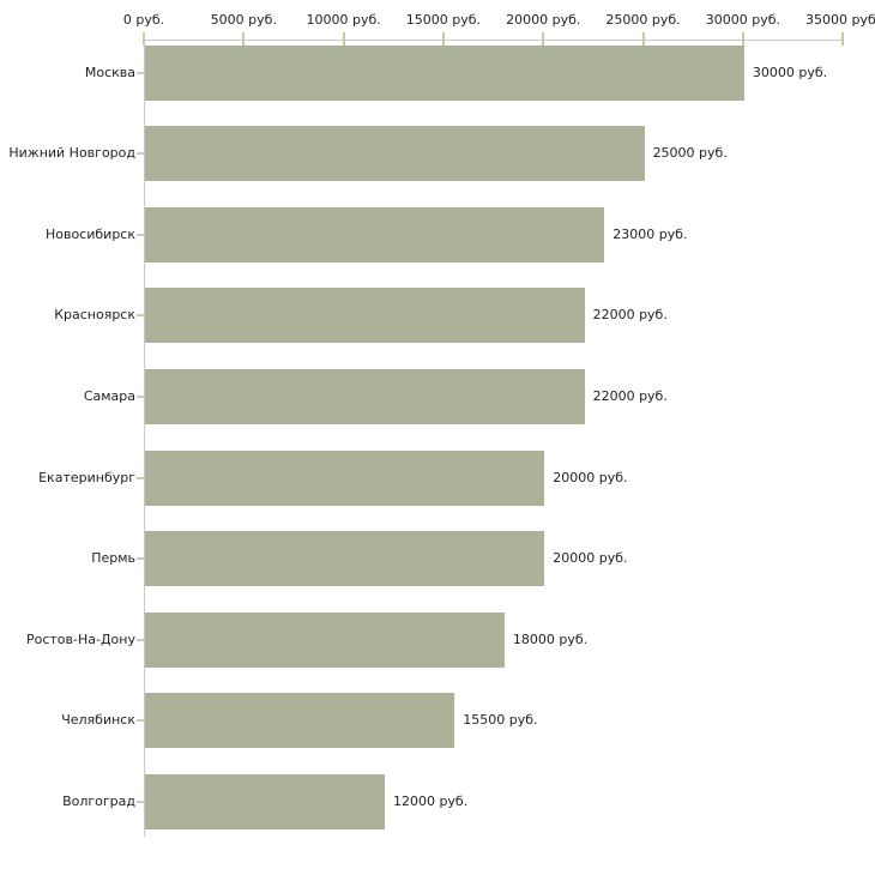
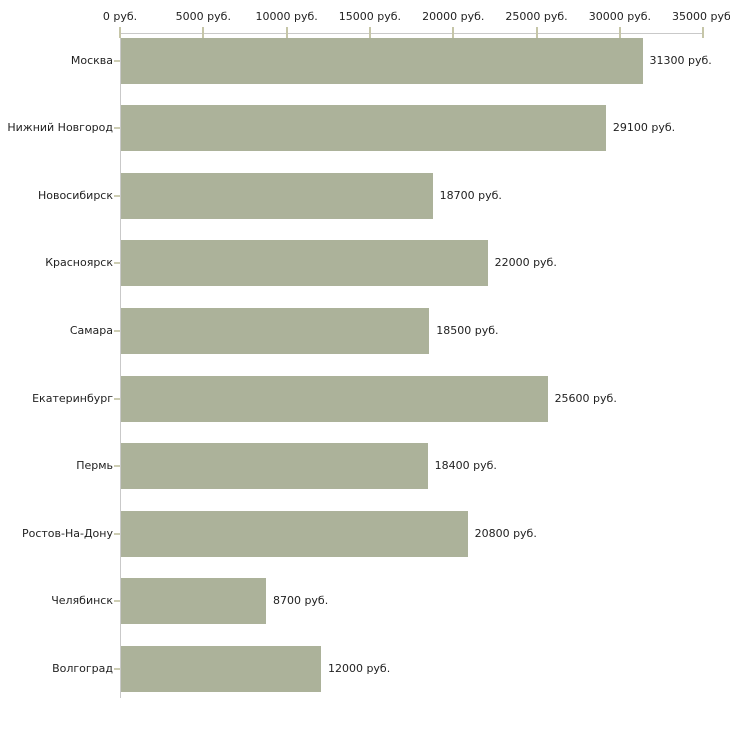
Москва: 30000 -> 31300
Нижний Новгород: 25000 -> 29100
Новосибирск: 23000 -> 18700
Самара: 22000 -> 18500
Екатеринбург: 20000 -> 25600
Пермь: 20000 -> 18400
Ростов-На-Дону: 18000 -> 20800
Челябинск: 15500 -> 8700
